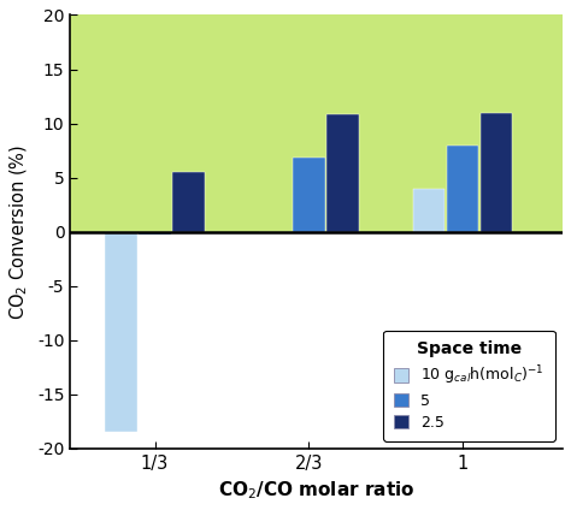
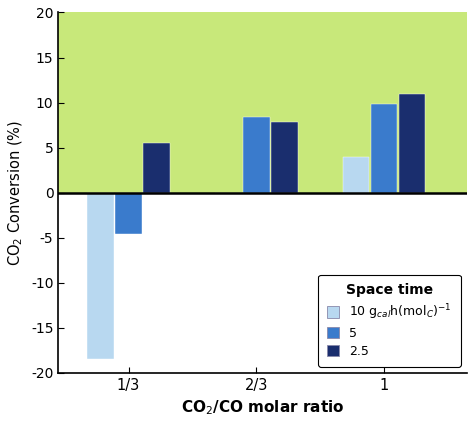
5/1/3: -0.3 -> -4.6
5/2/3: 6.8 -> 8.4
2.5/2/3: 10.8 -> 7.8
5/1: 8.0 -> 9.8
